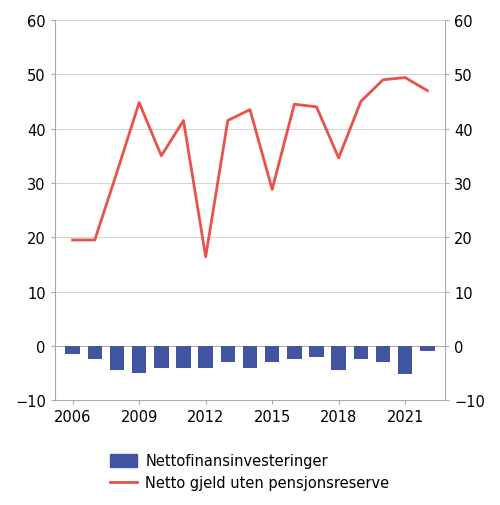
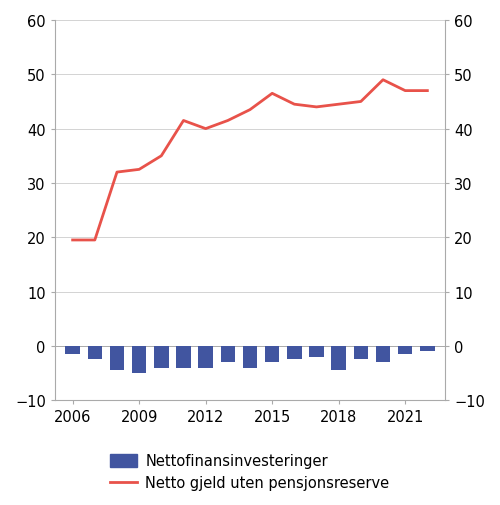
Netto gjeld uten pensjonsreserve/2009: 44.8 -> 32.5
Netto gjeld uten pensjonsreserve/2012: 16.4 -> 40.0
Netto gjeld uten pensjonsreserve/2015: 28.8 -> 46.5
Netto gjeld uten pensjonsreserve/2018: 34.6 -> 44.5
Nettofinansinvesteringer/2021: -5.2 -> -1.5
Netto gjeld uten pensjonsreserve/2021: 49.4 -> 47.0
